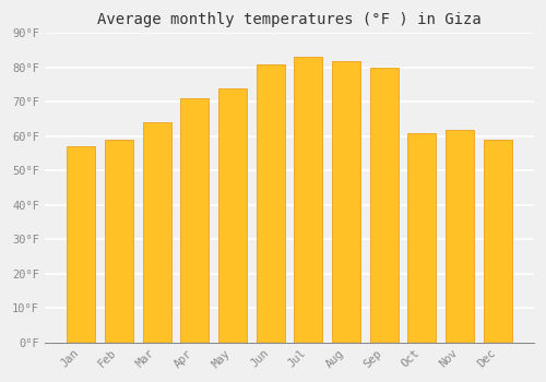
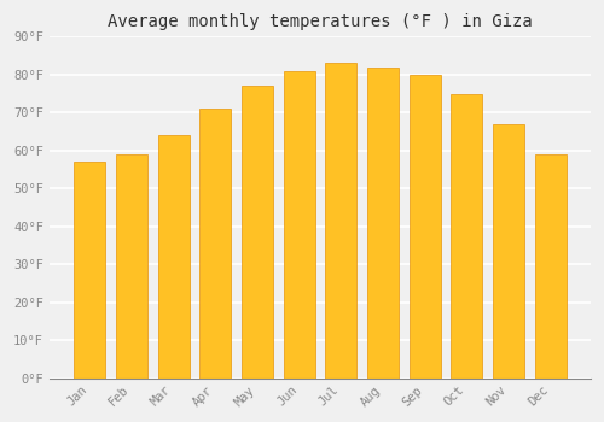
May: 74°F -> 77°F
Oct: 61°F -> 75°F
Nov: 62°F -> 67°F
